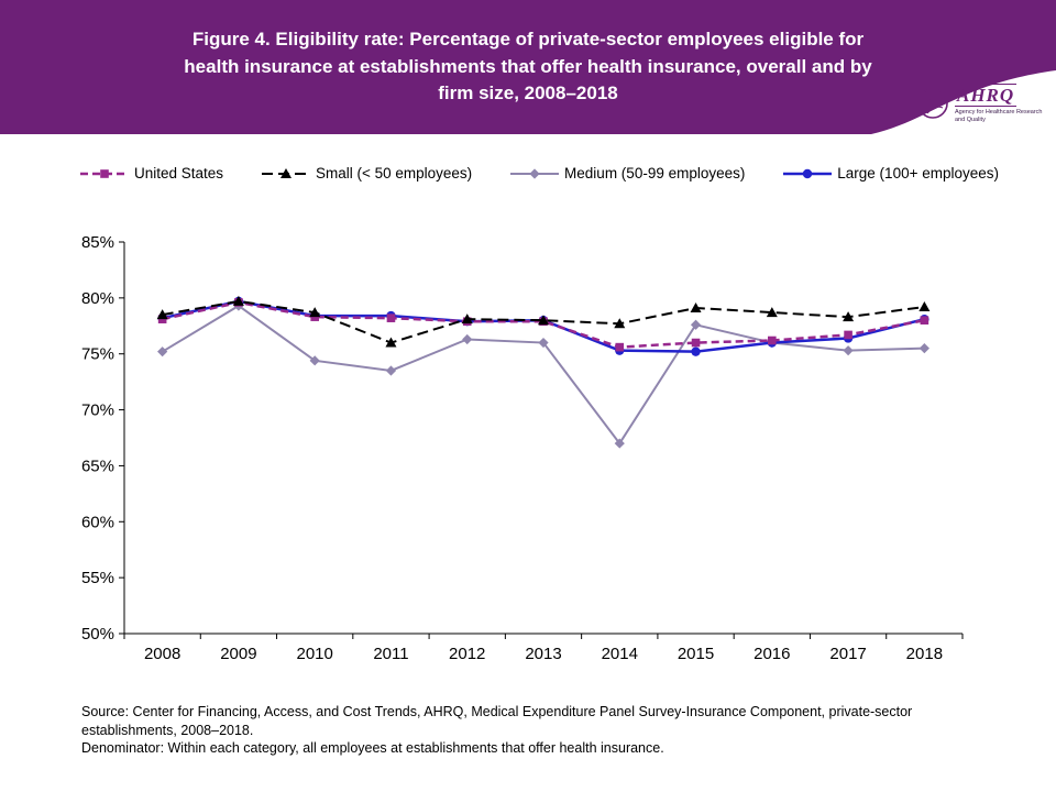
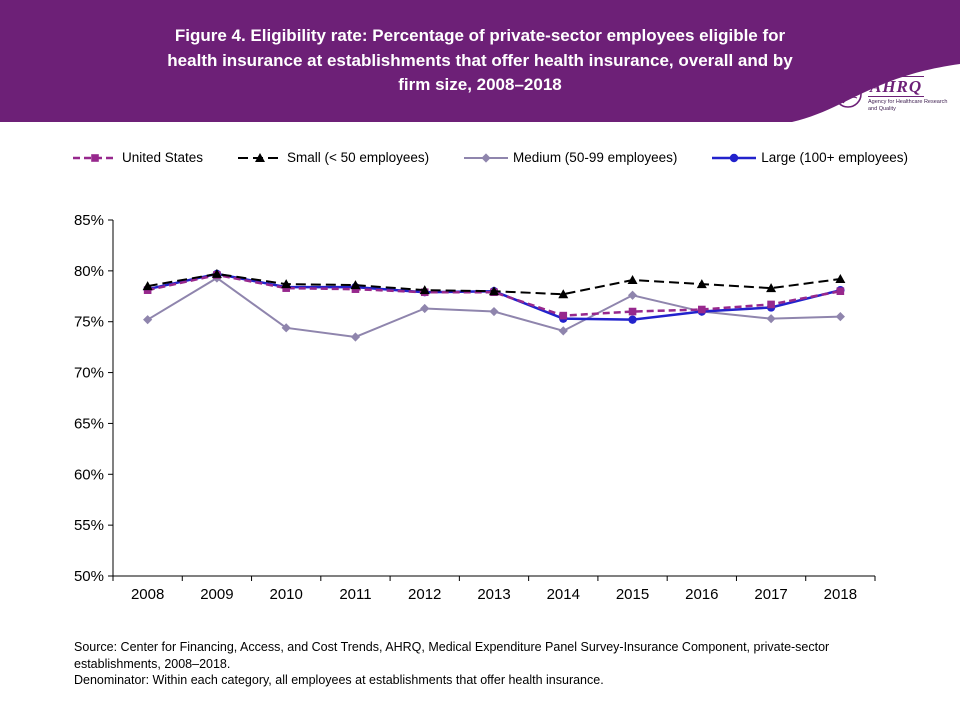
Small (< 50 employees)/2011: 76.0% -> 78.6%
Medium (50-99 employees)/2014: 67.0% -> 74.1%
